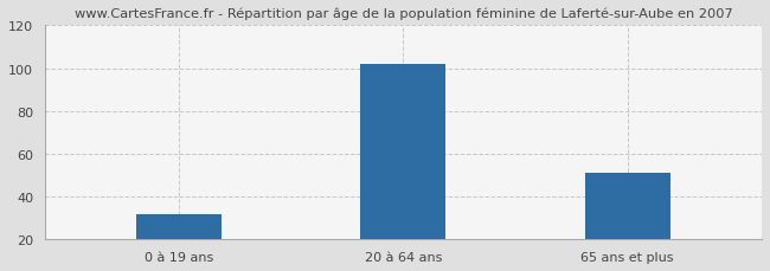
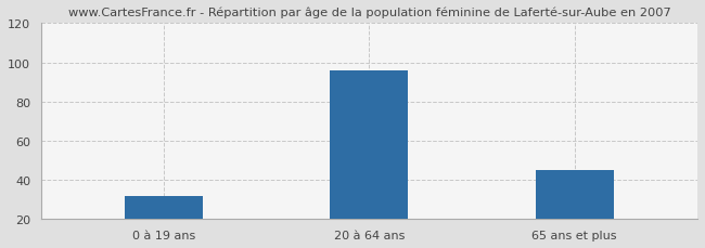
20 à 64 ans: 102 -> 96
65 ans et plus: 51 -> 45
